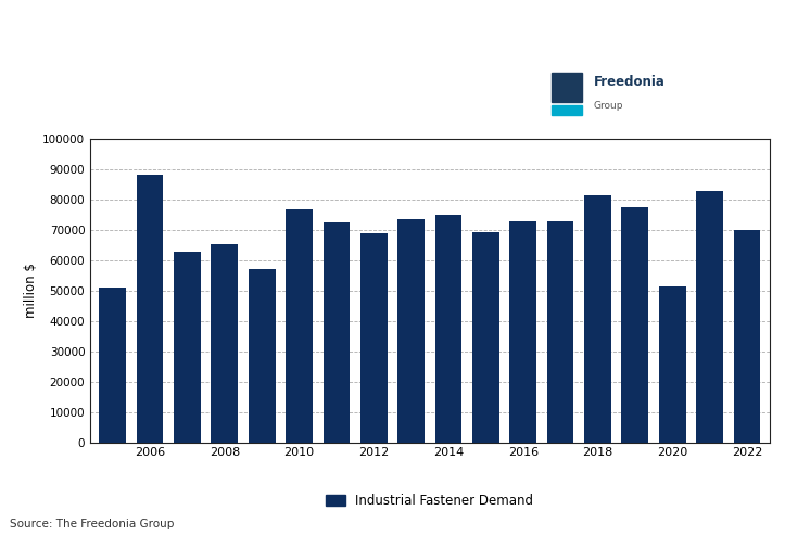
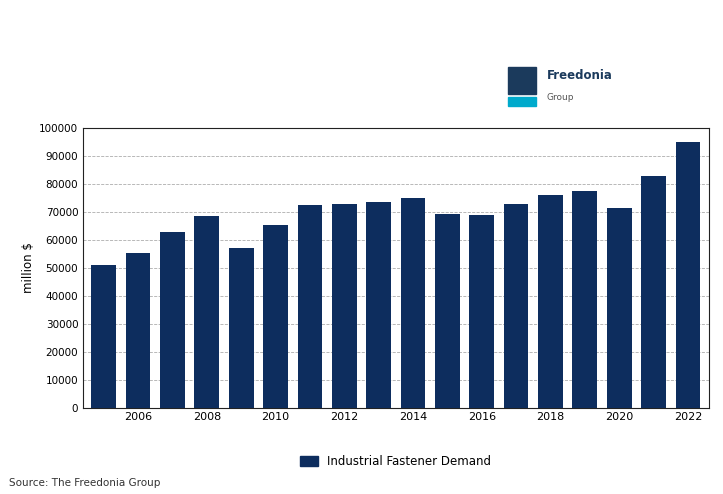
2006: 88500 -> 55500
2008: 65500 -> 68500
2010: 77000 -> 65500
2012: 69000 -> 73000
2016: 73000 -> 69000
2018: 81500 -> 76000
2020: 51500 -> 71500
2022: 70000 -> 95000
